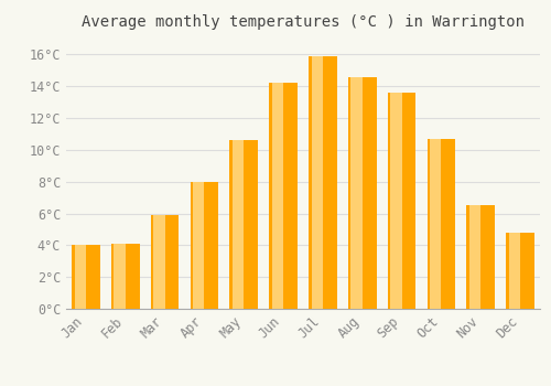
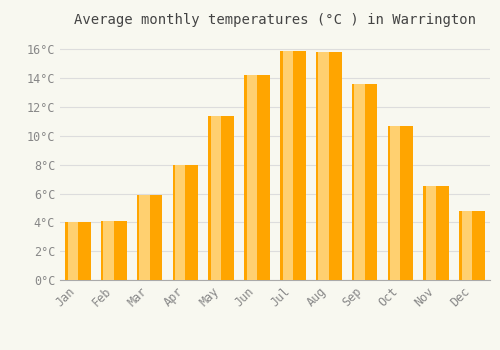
May: 10.6°C -> 11.4°C
Aug: 14.6°C -> 15.8°C
